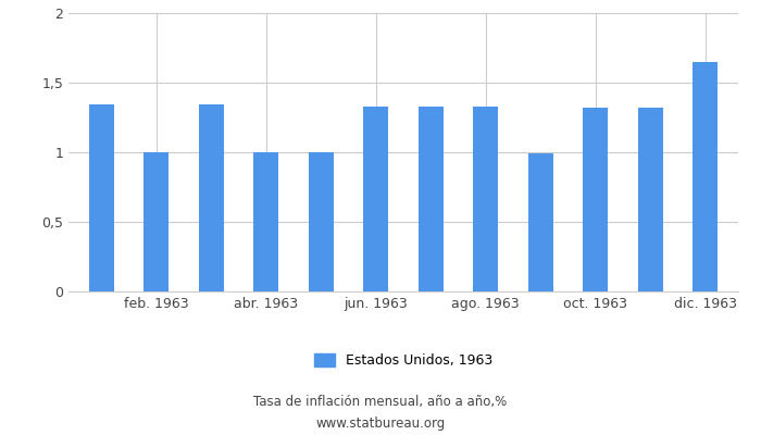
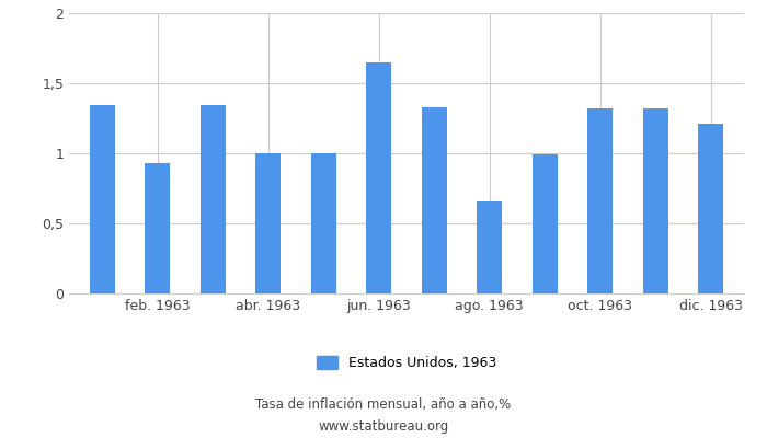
feb. 1963: 1,00 -> 0,93
jun. 1963: 1,33 -> 1,65
ago. 1963: 1,33 -> 0,66
dic. 1963: 1,65 -> 1,21
